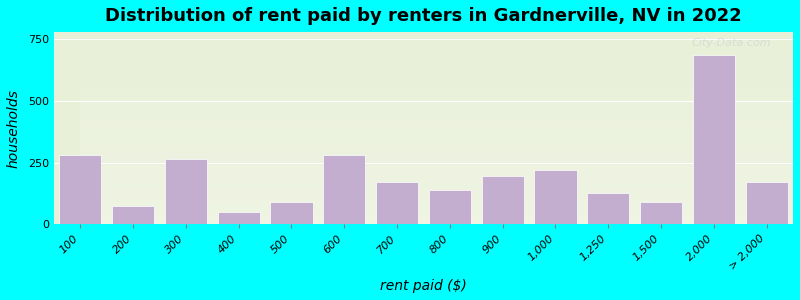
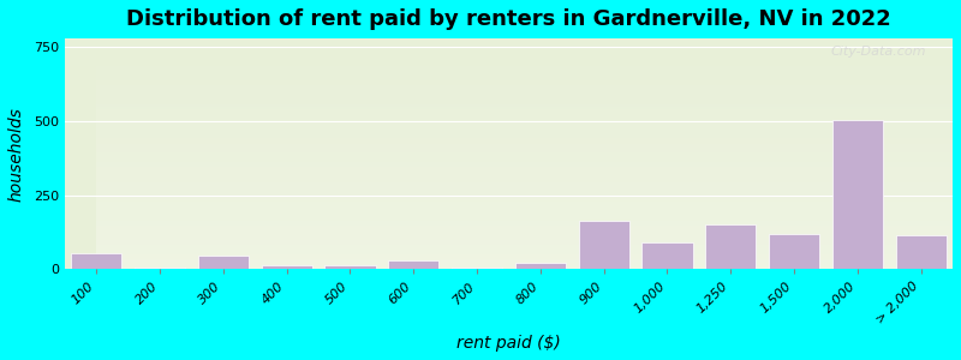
100: 280 -> 55
200: 75 -> 5
300: 265 -> 45
400: 50 -> 15
500: 90 -> 15
600: 280 -> 30
700: 170 -> 5
800: 140 -> 20
900: 195 -> 165
1,000: 220 -> 90
1,250: 125 -> 150
1,500: 90 -> 120
2,000: 685 -> 505
> 2,000: 170 -> 115
